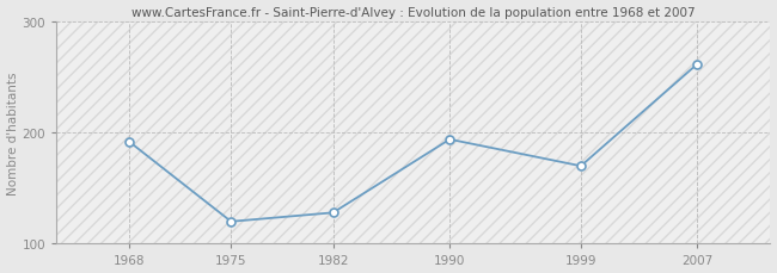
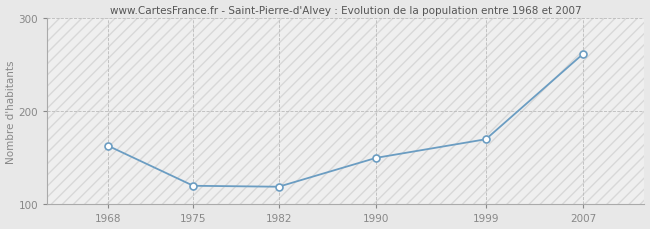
1968: 192 -> 163
1982: 128 -> 119
1990: 194 -> 150
